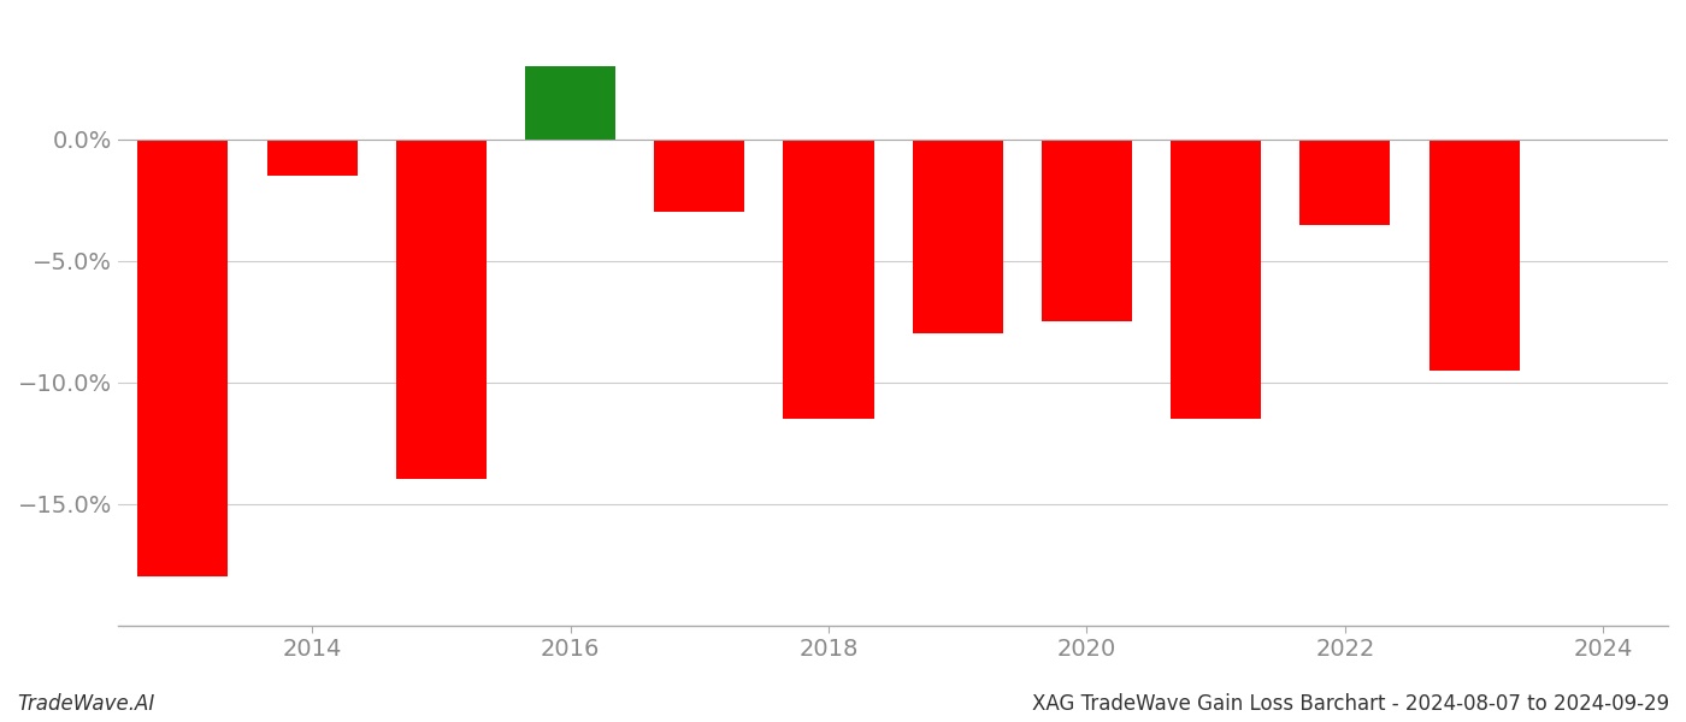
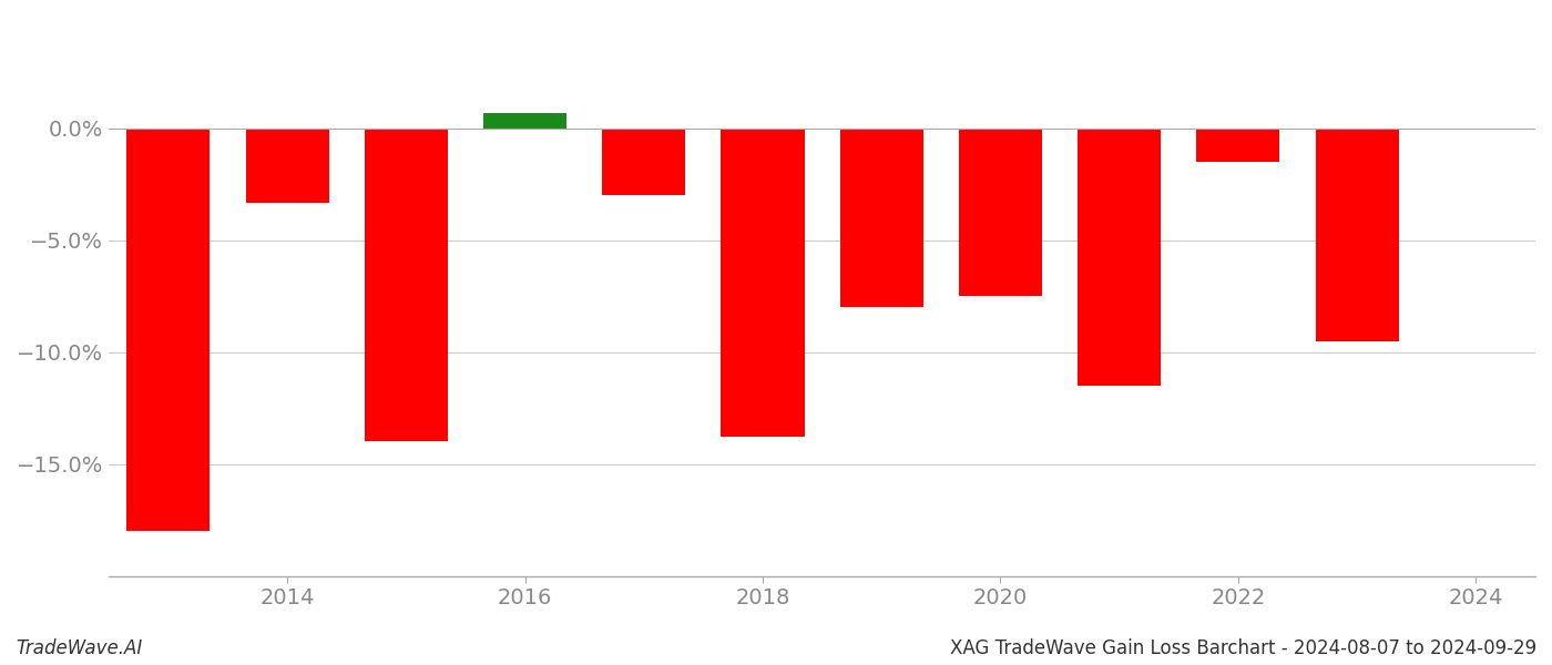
2014: -1.5% -> -3.3%
2016: 3.0% -> 0.7%
2018: -11.5% -> -13.8%
2022: -3.5% -> -1.5%
